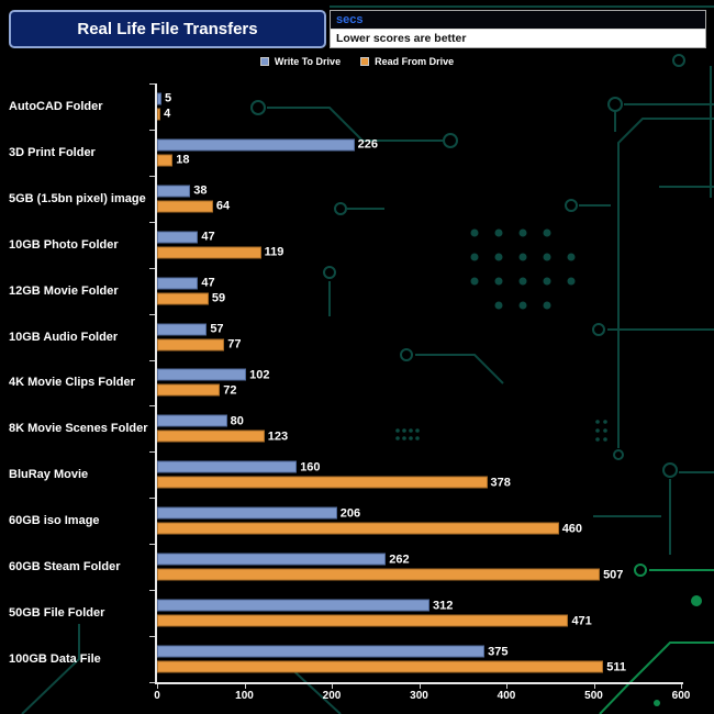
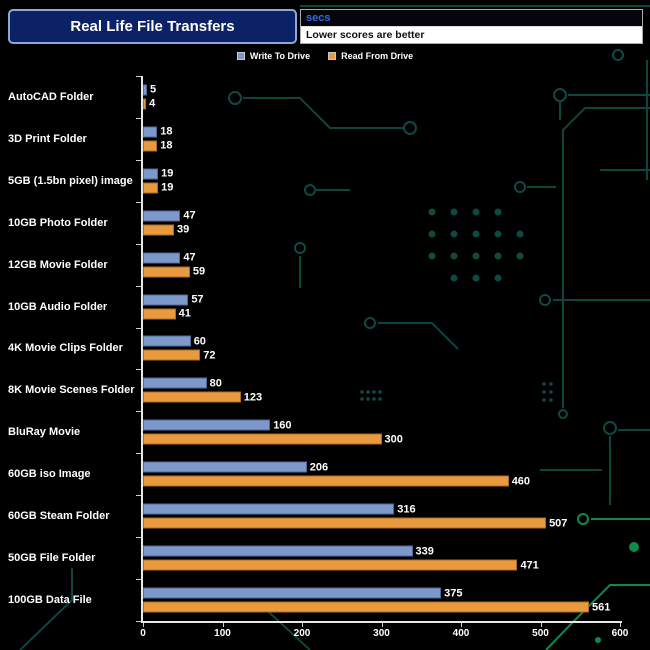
Write To Drive/3D Print Folder: 226 -> 18
Write To Drive/5GB (1.5bn pixel) image: 38 -> 19
Read From Drive/5GB (1.5bn pixel) image: 64 -> 19
Read From Drive/10GB Photo Folder: 119 -> 39
Read From Drive/10GB Audio Folder: 77 -> 41
Write To Drive/4K Movie Clips Folder: 102 -> 60
Read From Drive/BluRay Movie: 378 -> 300
Write To Drive/60GB Steam Folder: 262 -> 316
Write To Drive/50GB File Folder: 312 -> 339
Read From Drive/100GB Data File: 511 -> 561
